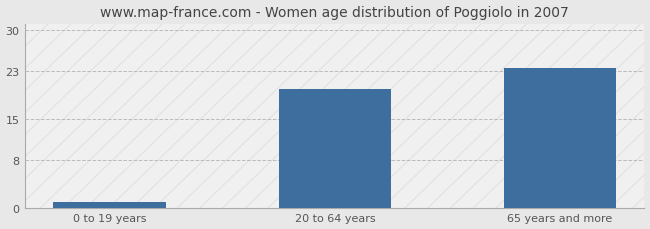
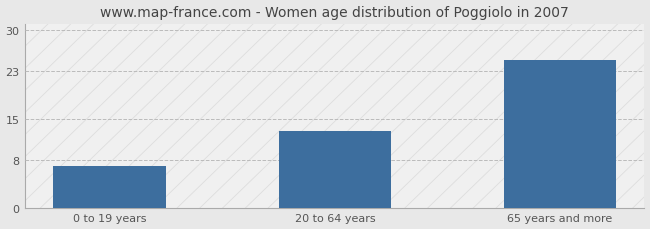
0 to 19 years: 1.0 -> 7.0
20 to 64 years: 20.0 -> 13.0
65 years and more: 23.5 -> 25.0
